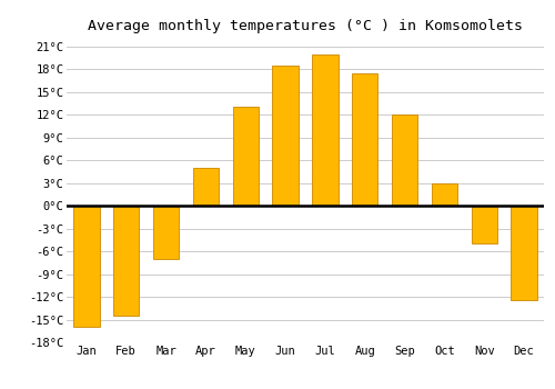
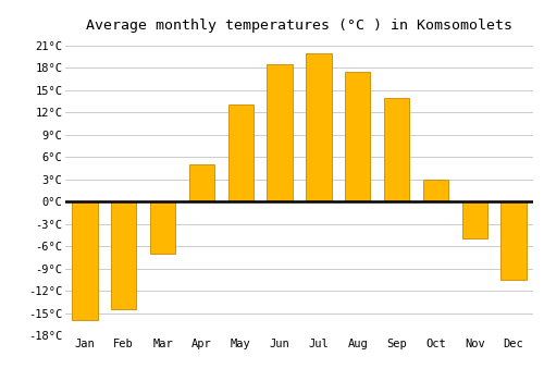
Sep: 12.0°C -> 14.0°C
Dec: -12.5°C -> -10.6°C
